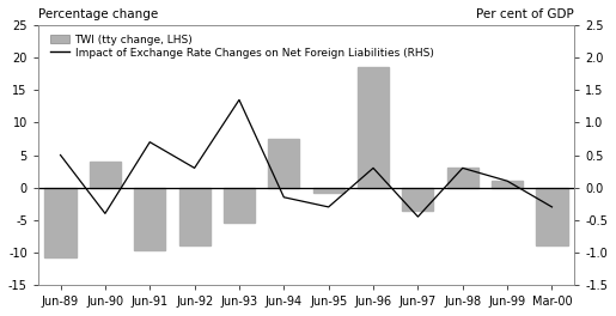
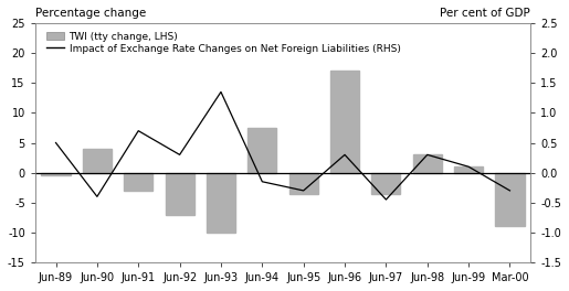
TWI (tty change, LHS)/Jun-89: -10.8 -> -0.5
TWI (tty change, LHS)/Jun-91: -9.6 -> -3.0
TWI (tty change, LHS)/Jun-92: -9.0 -> -7.0
TWI (tty change, LHS)/Jun-93: -5.4 -> -10.0
TWI (tty change, LHS)/Jun-95: -0.8 -> -3.5
TWI (tty change, LHS)/Jun-96: 18.6 -> 17.0
